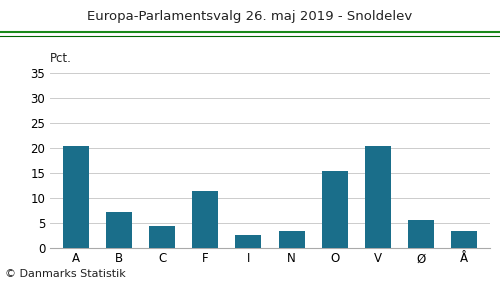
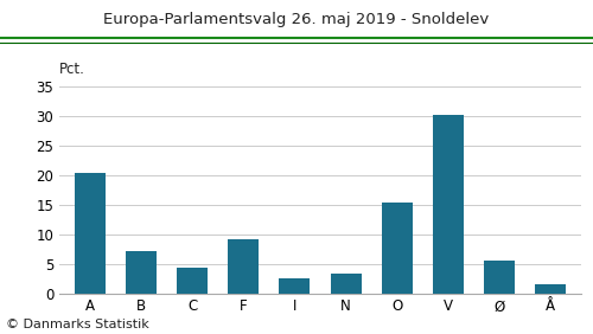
F: 11.5 -> 9.3
V: 20.5 -> 30.2
Å: 3.5 -> 1.7
